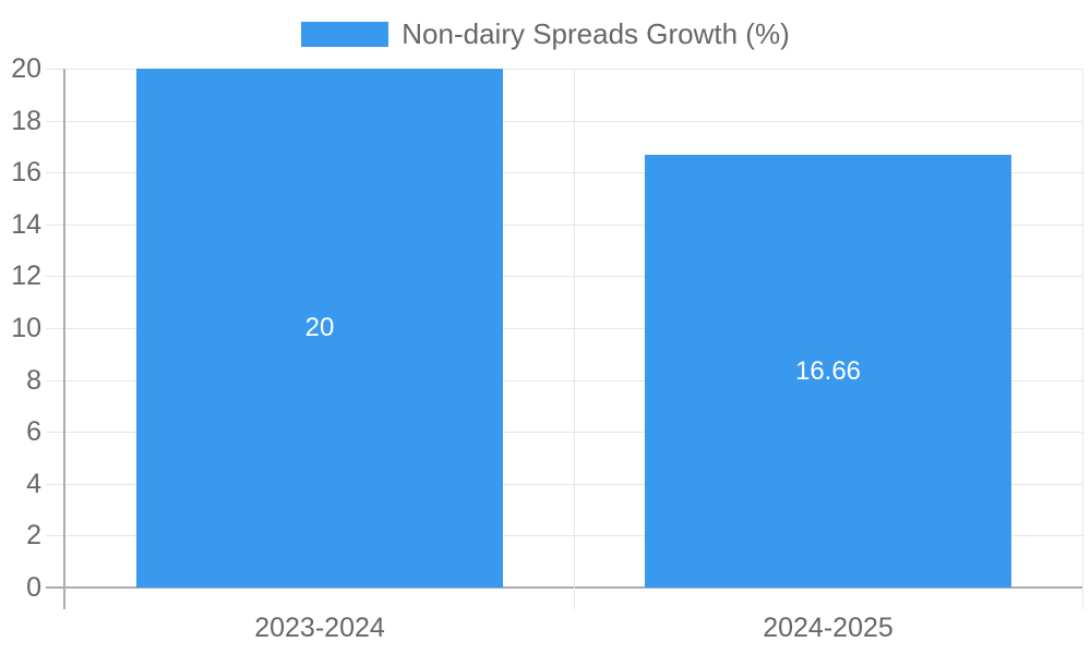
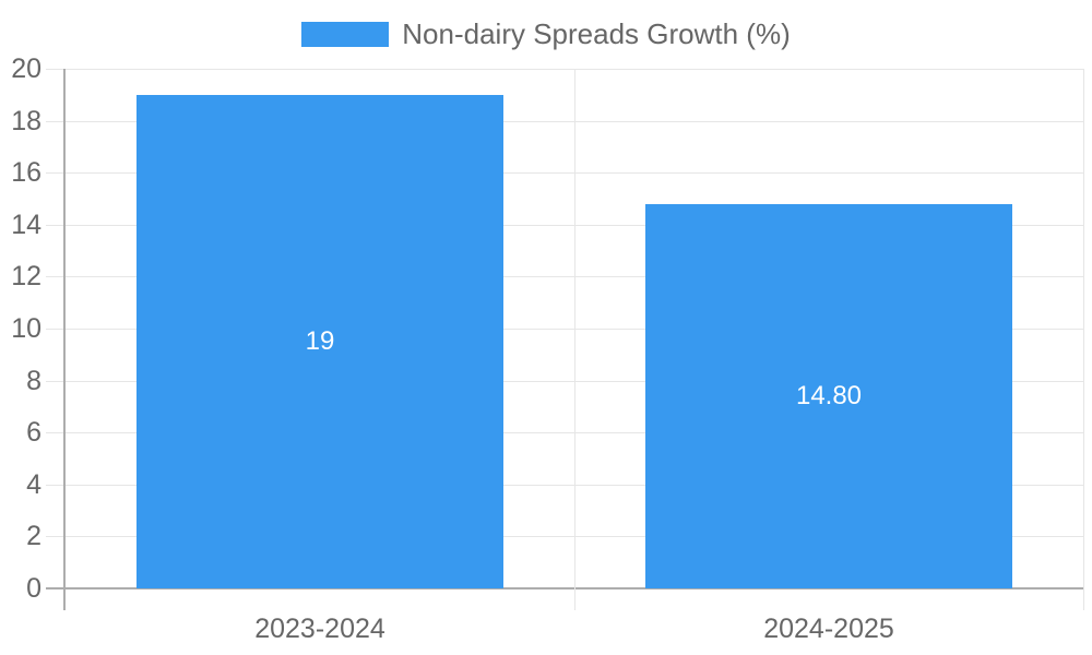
2023-2024: 20 -> 19
2024-2025: 16.66 -> 14.80
